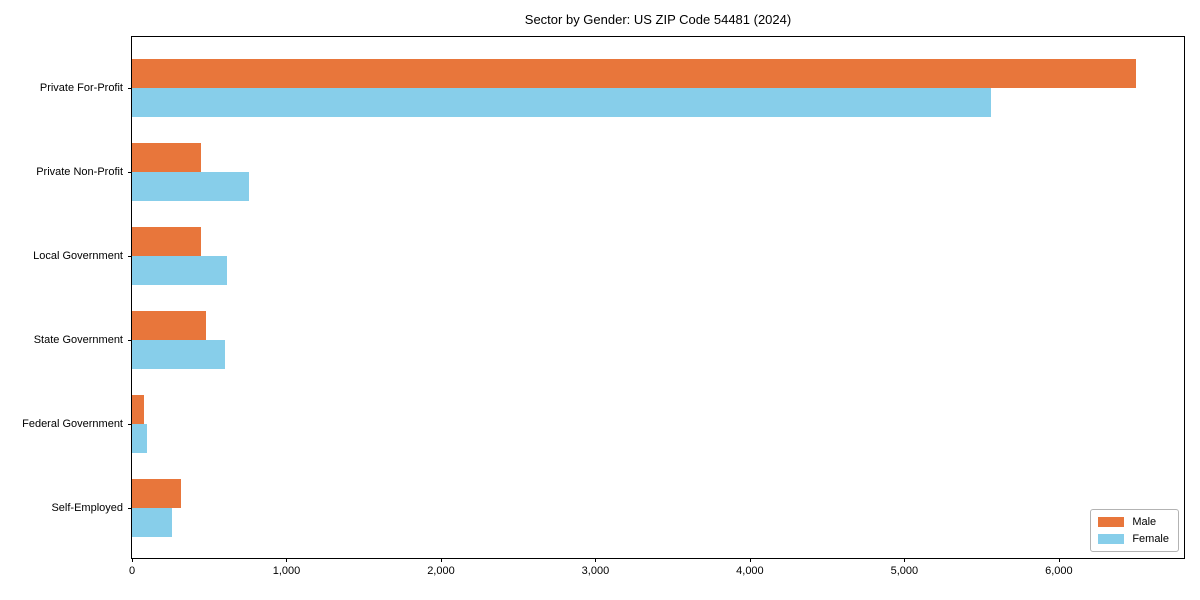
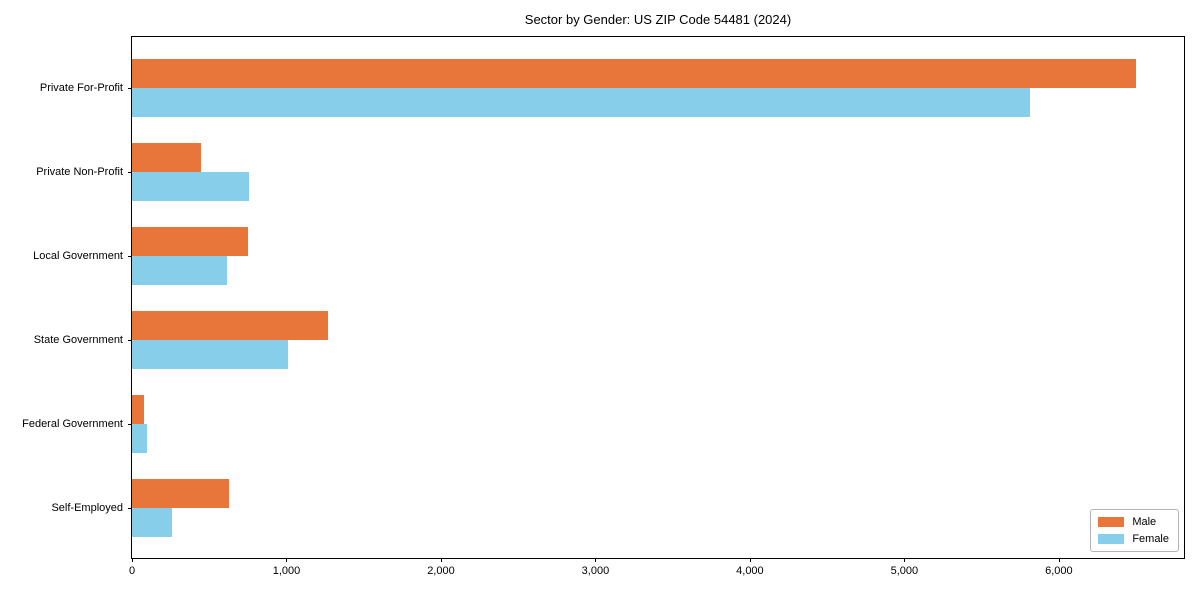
Female/Private For-Profit: 5560 -> 5810
Male/Local Government: 440 -> 750
Male/State Government: 480 -> 1270
Female/State Government: 600 -> 1010
Male/Self-Employed: 320 -> 630
